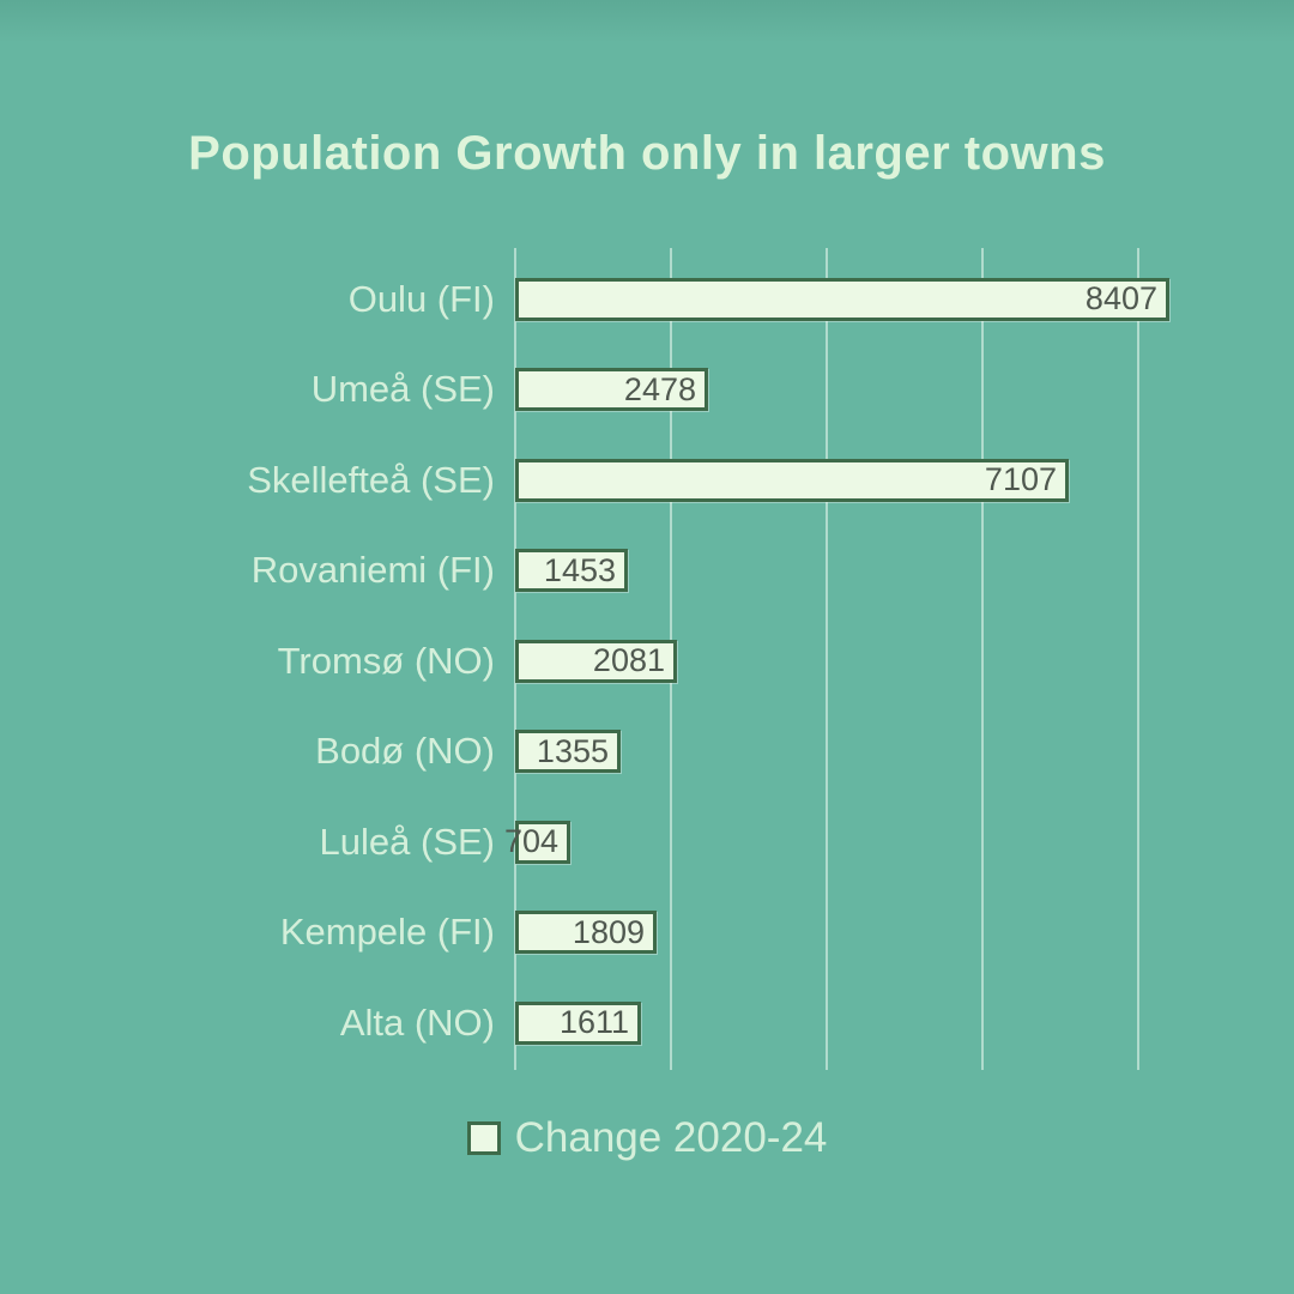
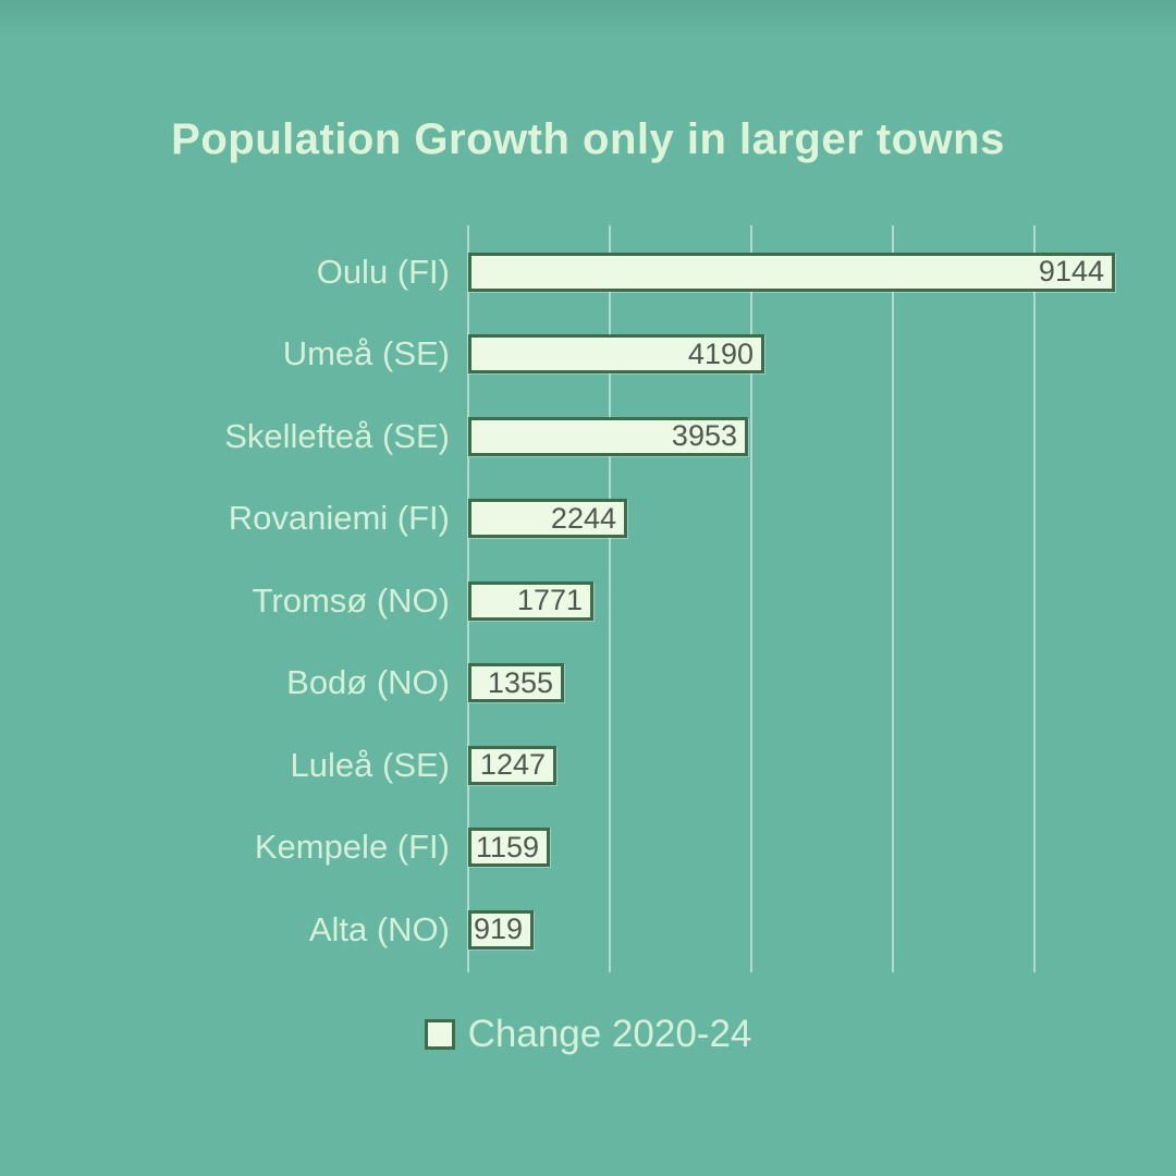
Oulu (FI): 8407 -> 9144
Umeå (SE): 2478 -> 4190
Skellefteå (SE): 7107 -> 3953
Rovaniemi (FI): 1453 -> 2244
Tromsø (NO): 2081 -> 1771
Luleå (SE): 704 -> 1247
Kempele (FI): 1809 -> 1159
Alta (NO): 1611 -> 919
